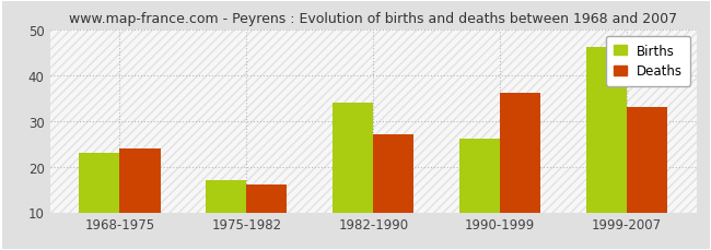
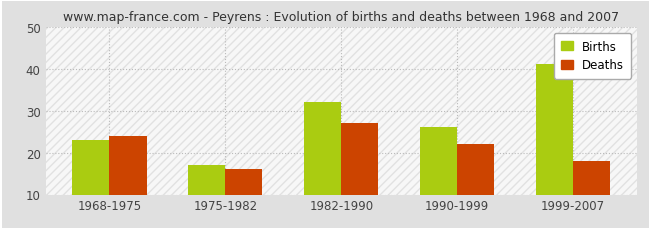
Births/1982-1990: 34 -> 32
Deaths/1990-1999: 36 -> 22
Births/1999-2007: 46 -> 41
Deaths/1999-2007: 33 -> 18
